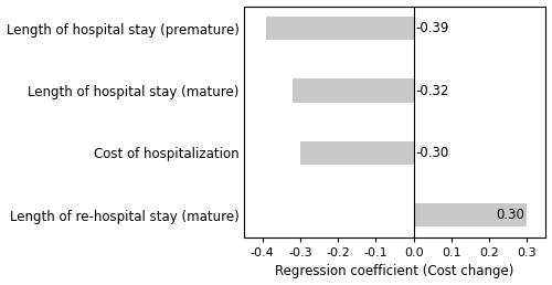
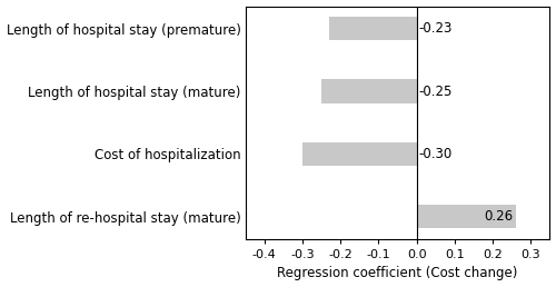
Length of hospital stay (premature): -0.39 -> -0.23
Length of hospital stay (mature): -0.32 -> -0.25
Length of re-hospital stay (mature): 0.30 -> 0.26
